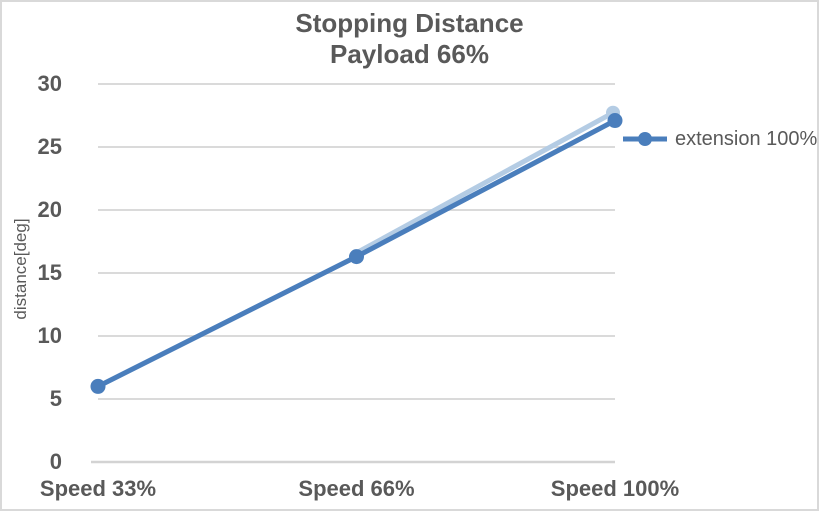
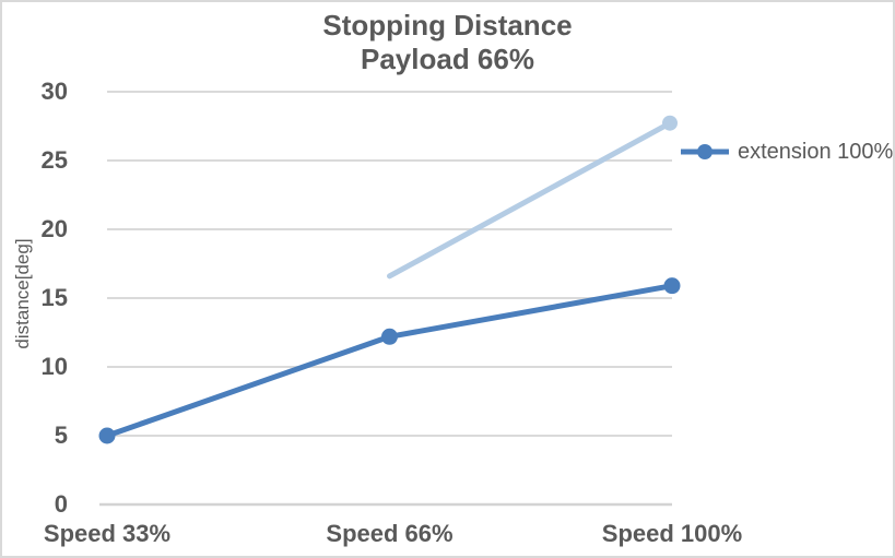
Speed 33%: 6.0 -> 5.0
Speed 66%: 16.3 -> 12.2
Speed 100%: 27.1 -> 15.9
